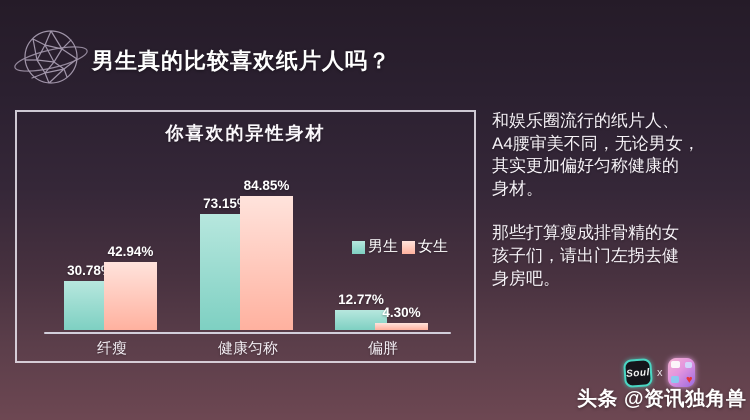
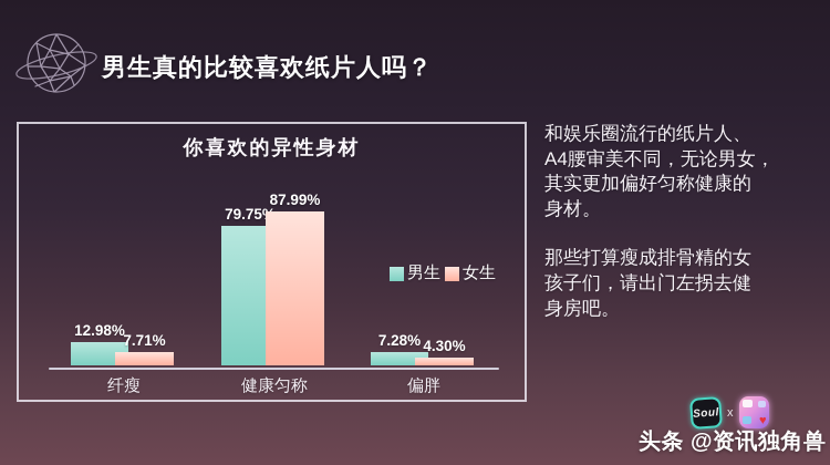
男生/纤瘦: 30.78% -> 12.98%
女生/纤瘦: 42.94% -> 7.71%
男生/健康匀称: 73.15% -> 79.75%
女生/健康匀称: 84.85% -> 87.99%
男生/偏胖: 12.77% -> 7.28%
